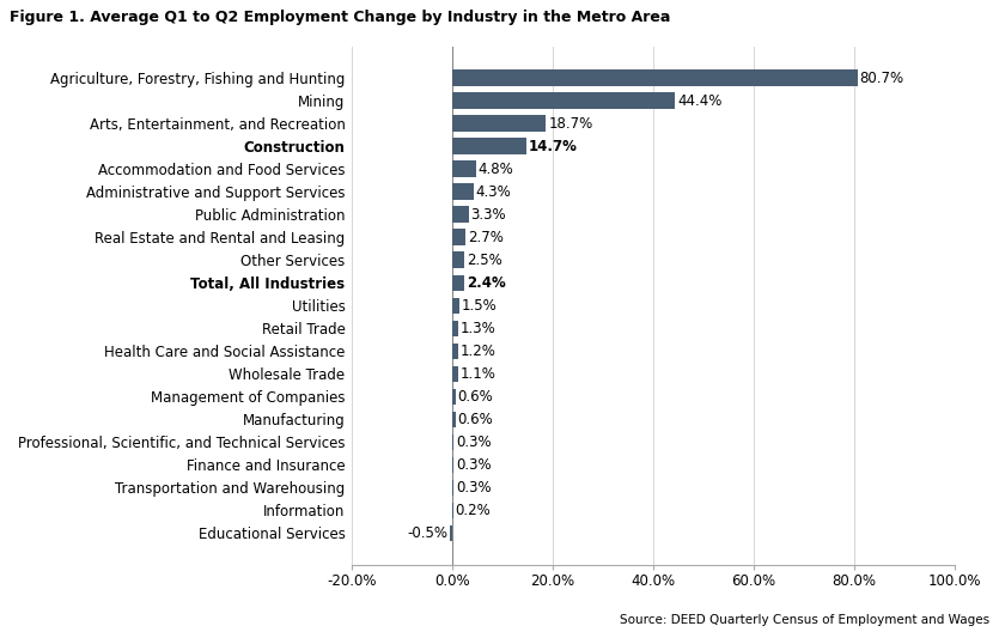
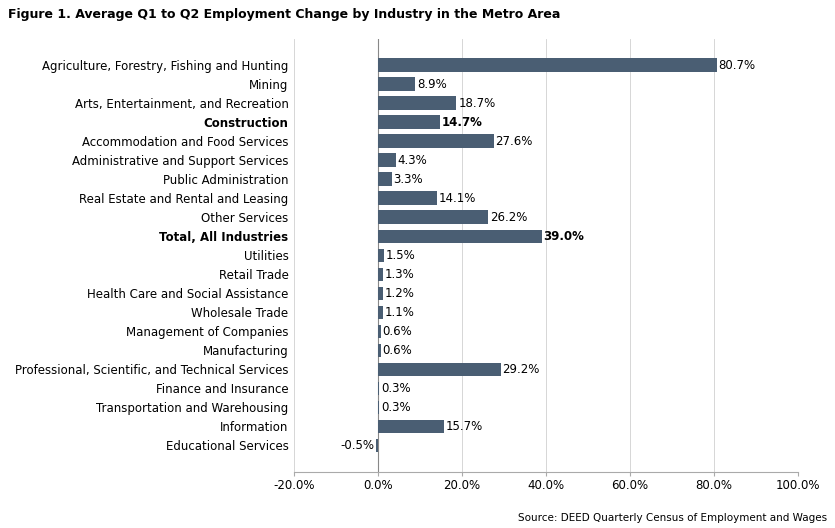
Mining: 44.4% -> 8.9%
Accommodation and Food Services: 4.8% -> 27.6%
Real Estate and Rental and Leasing: 2.7% -> 14.1%
Other Services: 2.5% -> 26.2%
Total, All Industries: 2.4% -> 39.0%
Professional, Scientific, and Technical Services: 0.3% -> 29.2%
Information: 0.2% -> 15.7%
